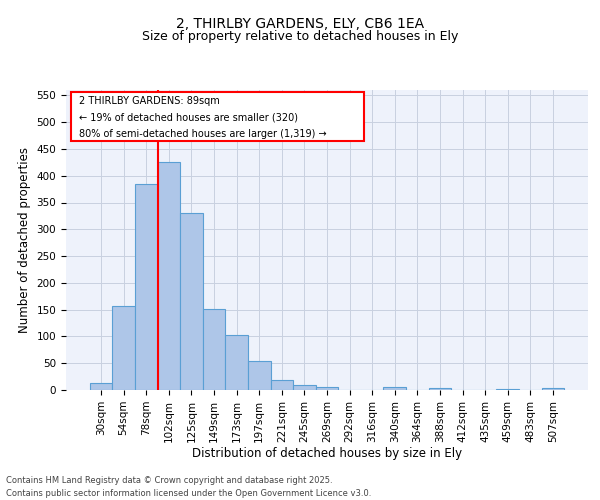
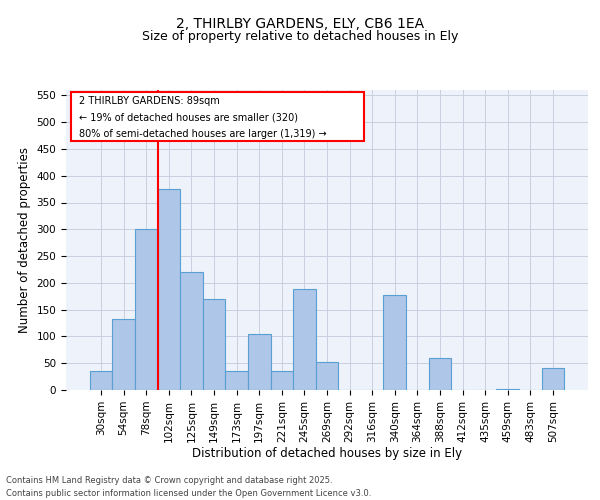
30sqm: 13 -> 36
54sqm: 157 -> 132
78sqm: 385 -> 300
102sqm: 425 -> 376
125sqm: 330 -> 220
149sqm: 152 -> 170
173sqm: 103 -> 36
197sqm: 55 -> 104
221sqm: 18 -> 36
245sqm: 10 -> 188
269sqm: 5 -> 52
340sqm: 5 -> 178
388sqm: 3 -> 60
507sqm: 3 -> 42
